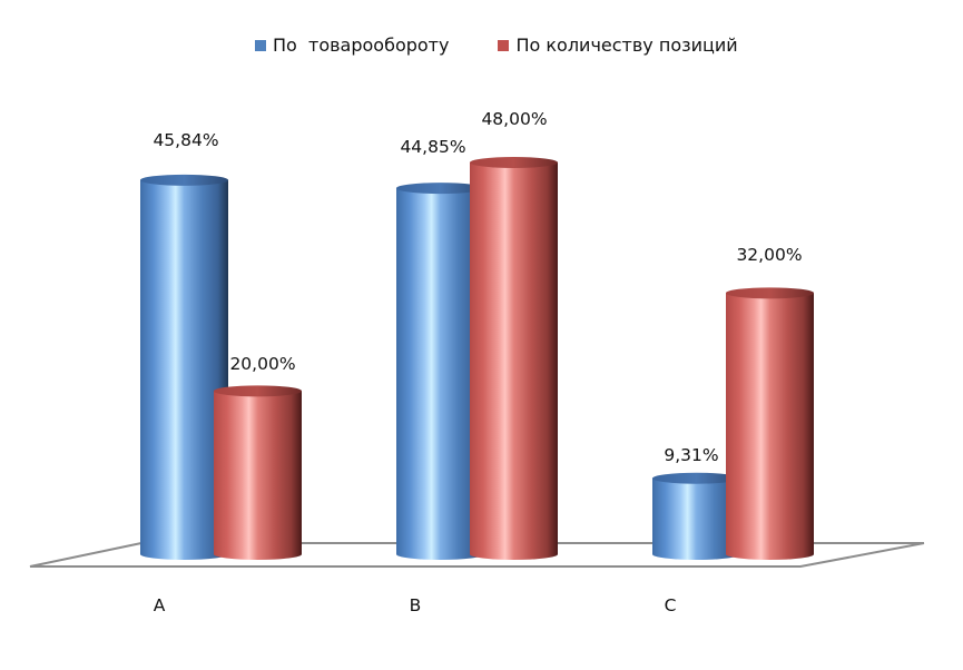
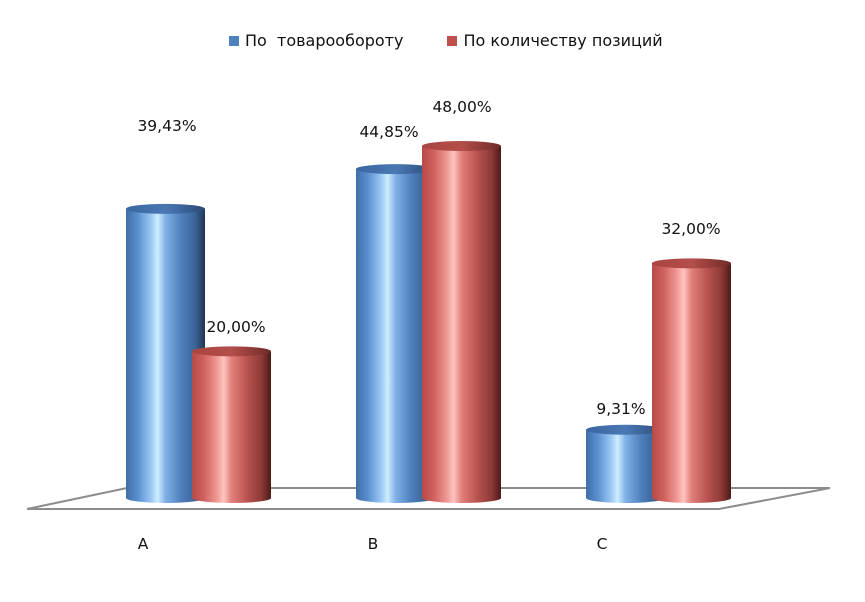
По товарообороту/A: 45,84% -> 39,43%
